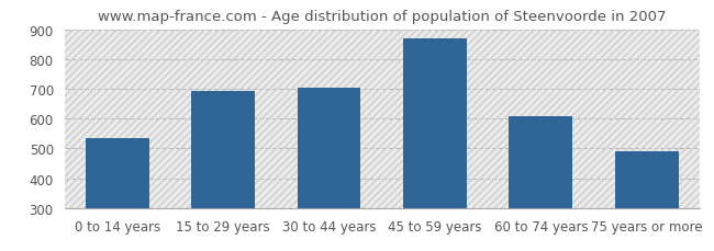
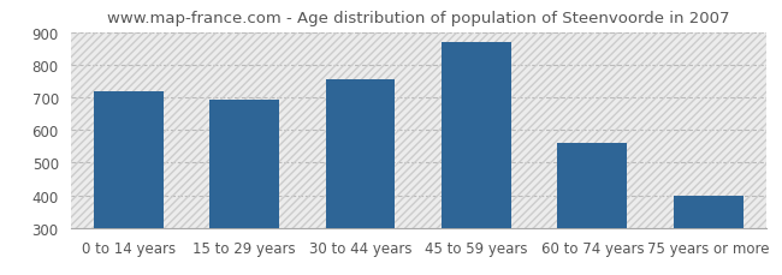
0 to 14 years: 535 -> 718
30 to 44 years: 705 -> 757
60 to 74 years: 610 -> 562
75 years or more: 490 -> 397
